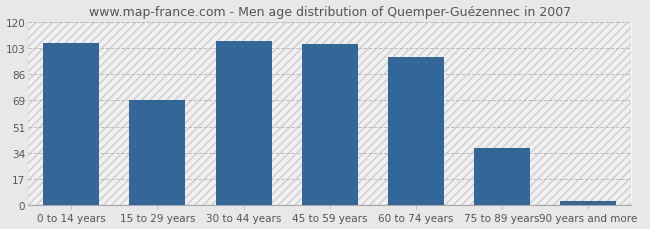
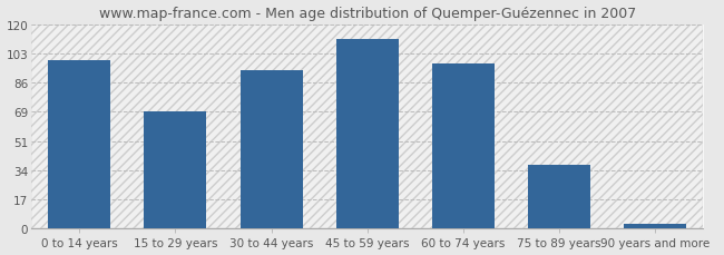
0 to 14 years: 106 -> 99
30 to 44 years: 107 -> 93
45 to 59 years: 105 -> 111
